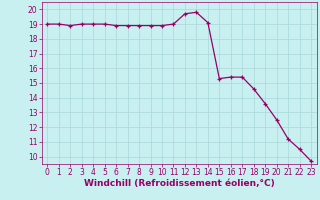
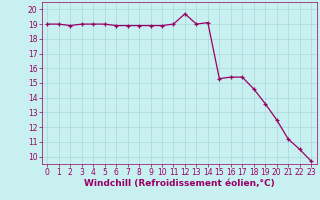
13: 19.8 -> 19.0
